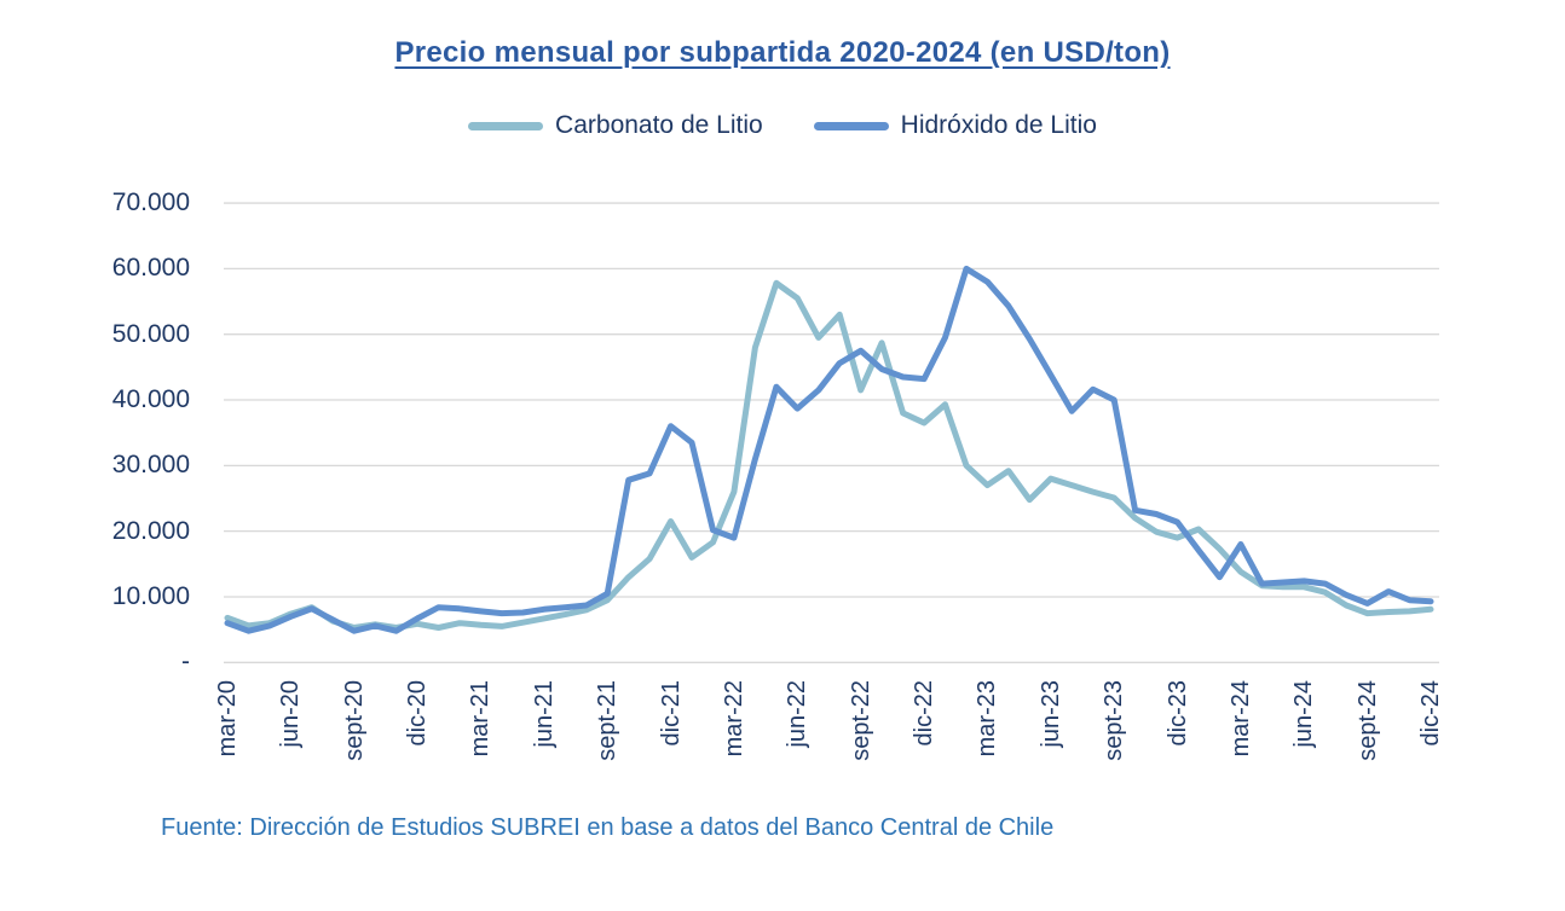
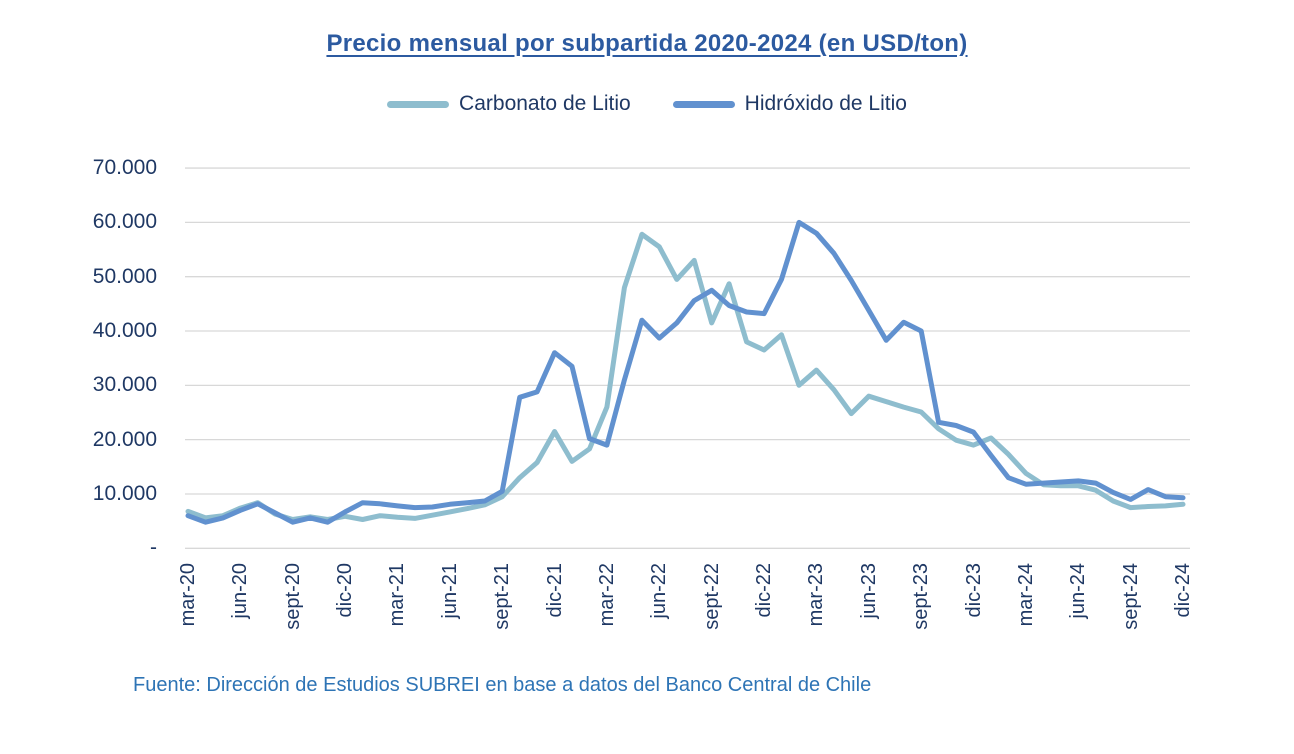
Carbonato de Litio/mar-23: 27000 -> 33000
Hidróxido de Litio/mar-24: 18000 -> 12000
